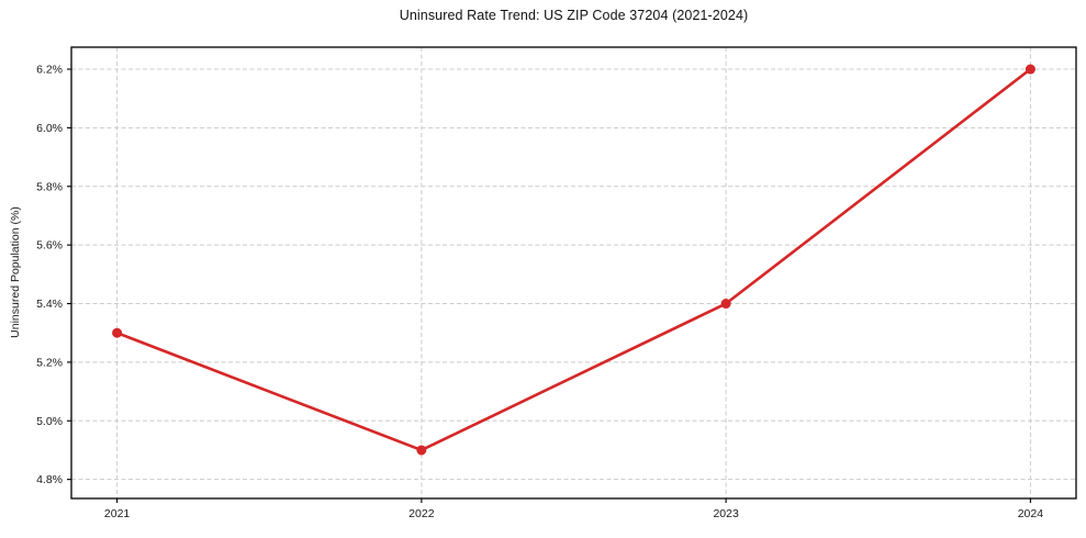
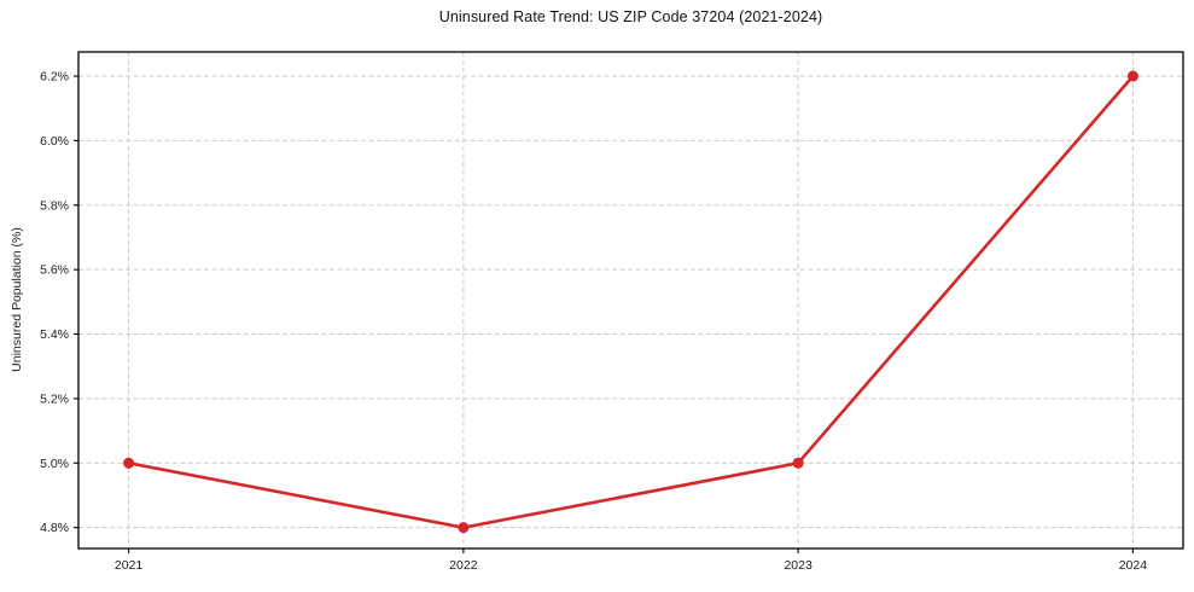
2021: 5.3% -> 5.0%
2022: 4.9% -> 4.8%
2023: 5.4% -> 5.0%
